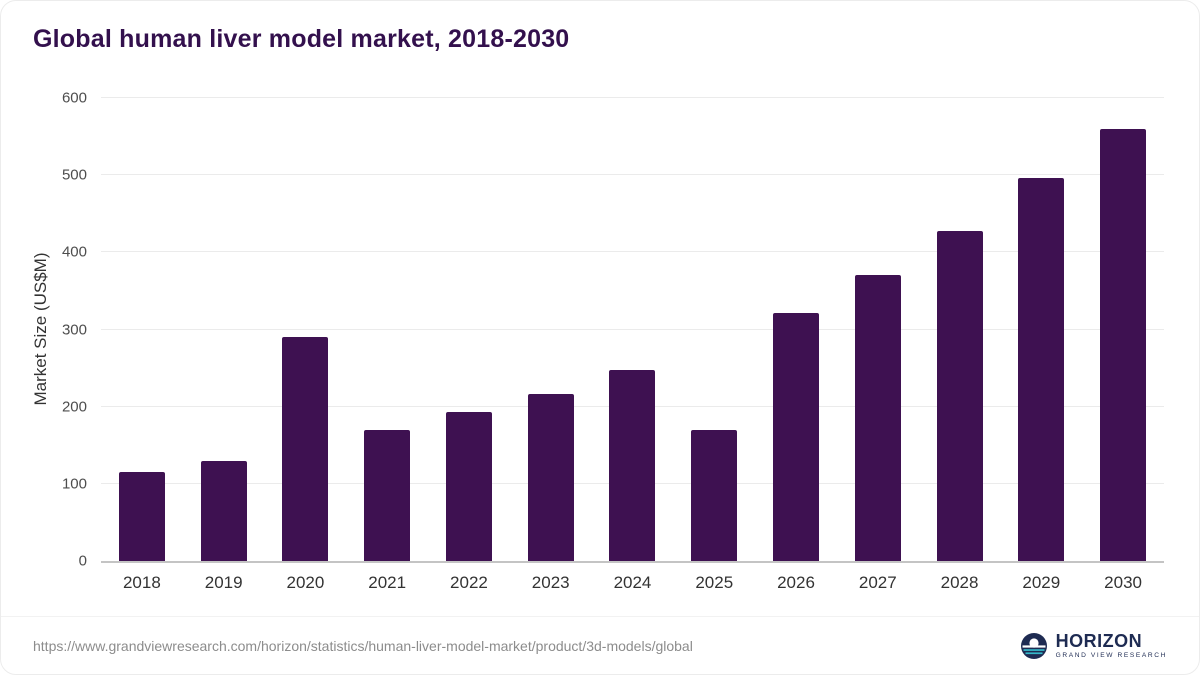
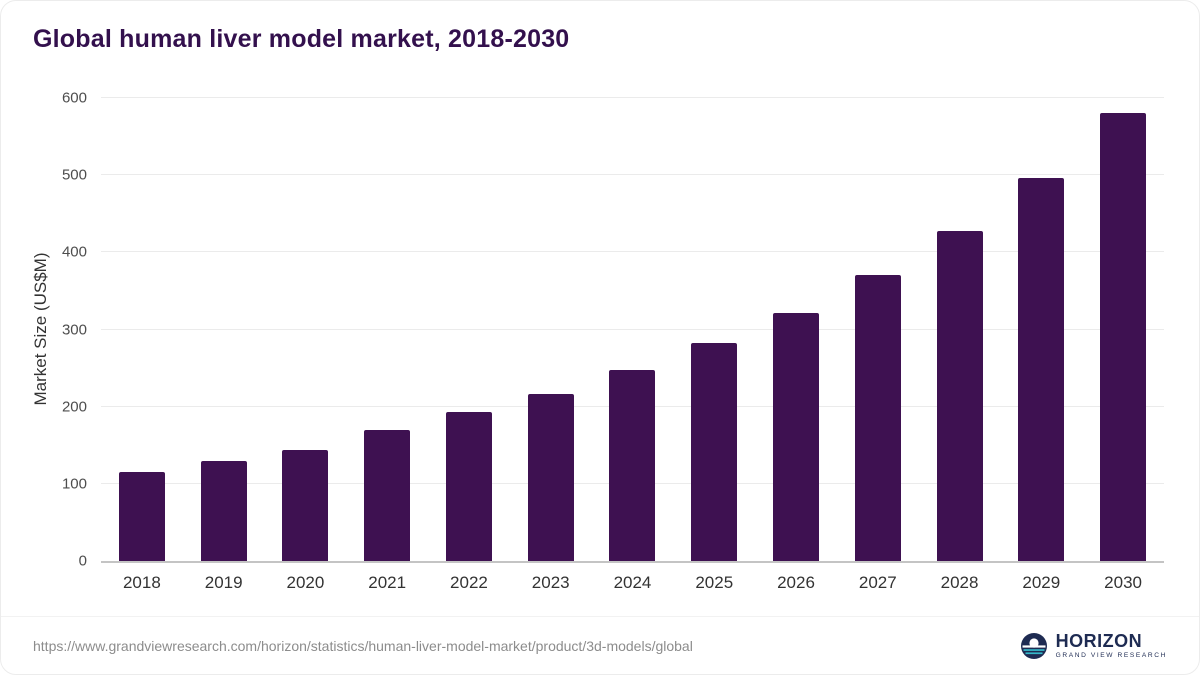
2020: 290 -> 140
2025: 170 -> 280
2030: 560 -> 580
